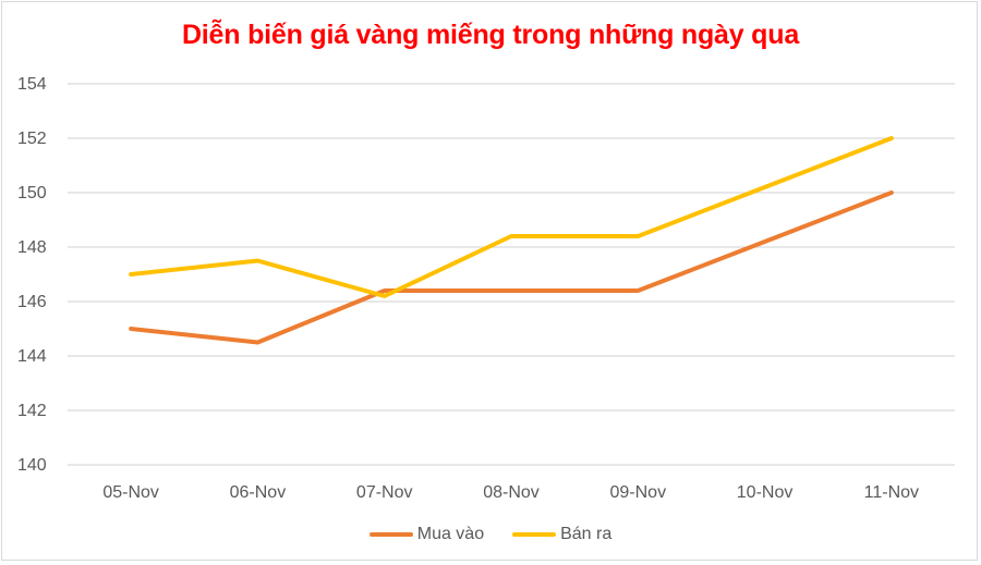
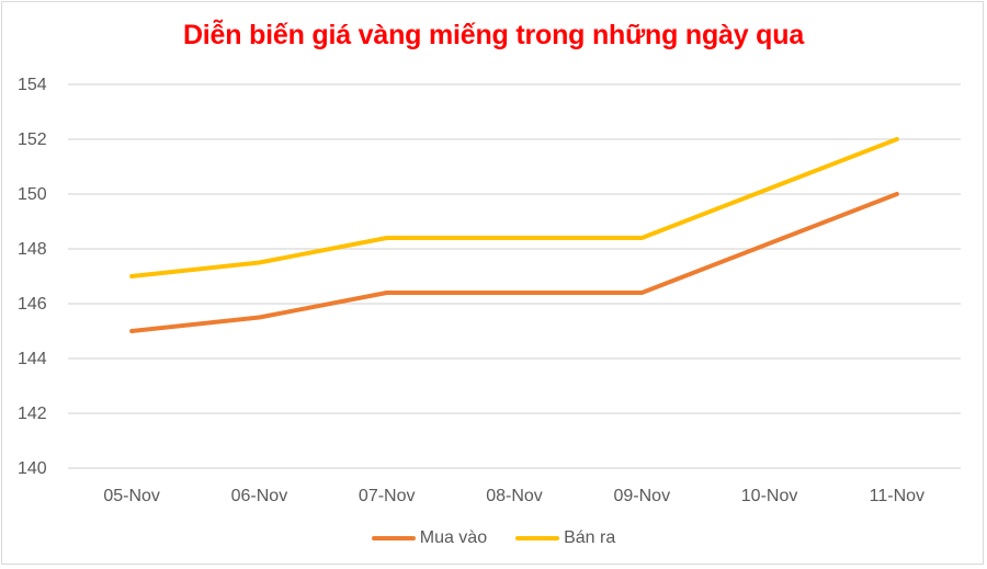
Mua vào/06-Nov: 144.5 -> 145.5
Bán ra/07-Nov: 146.2 -> 148.4
